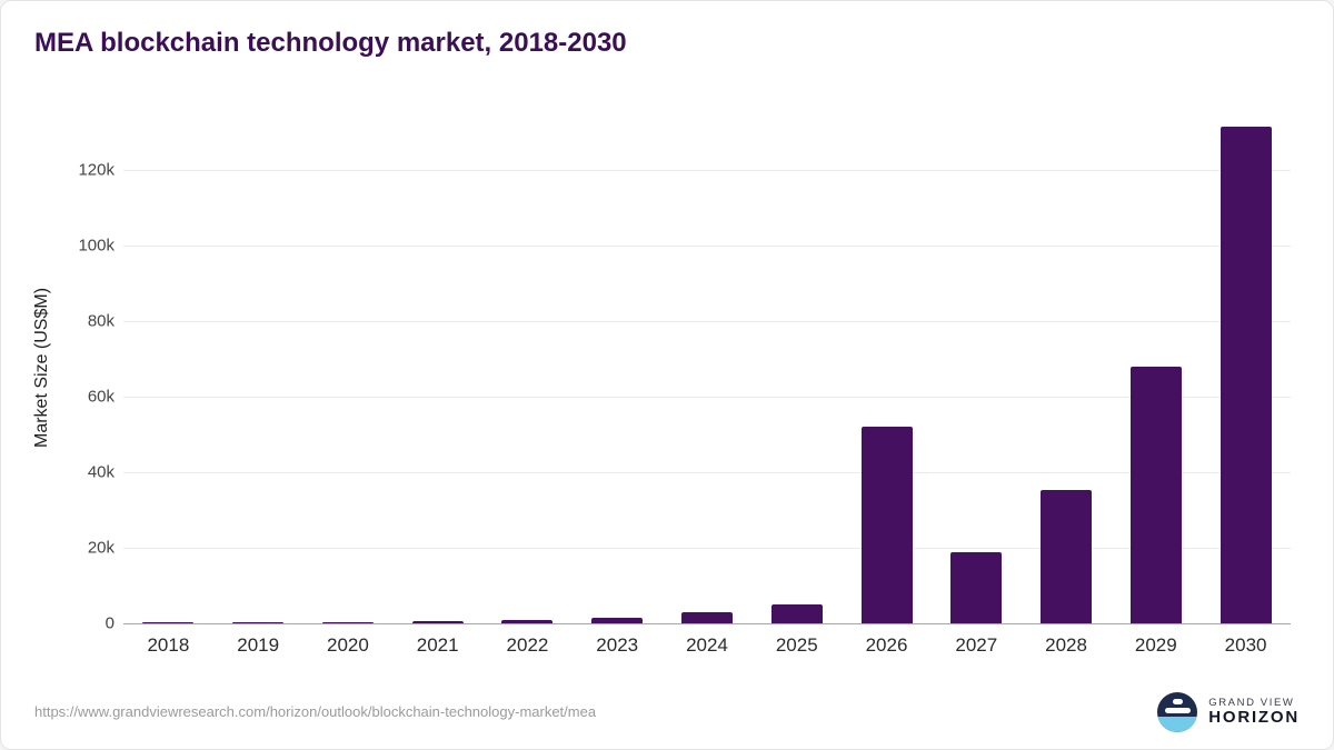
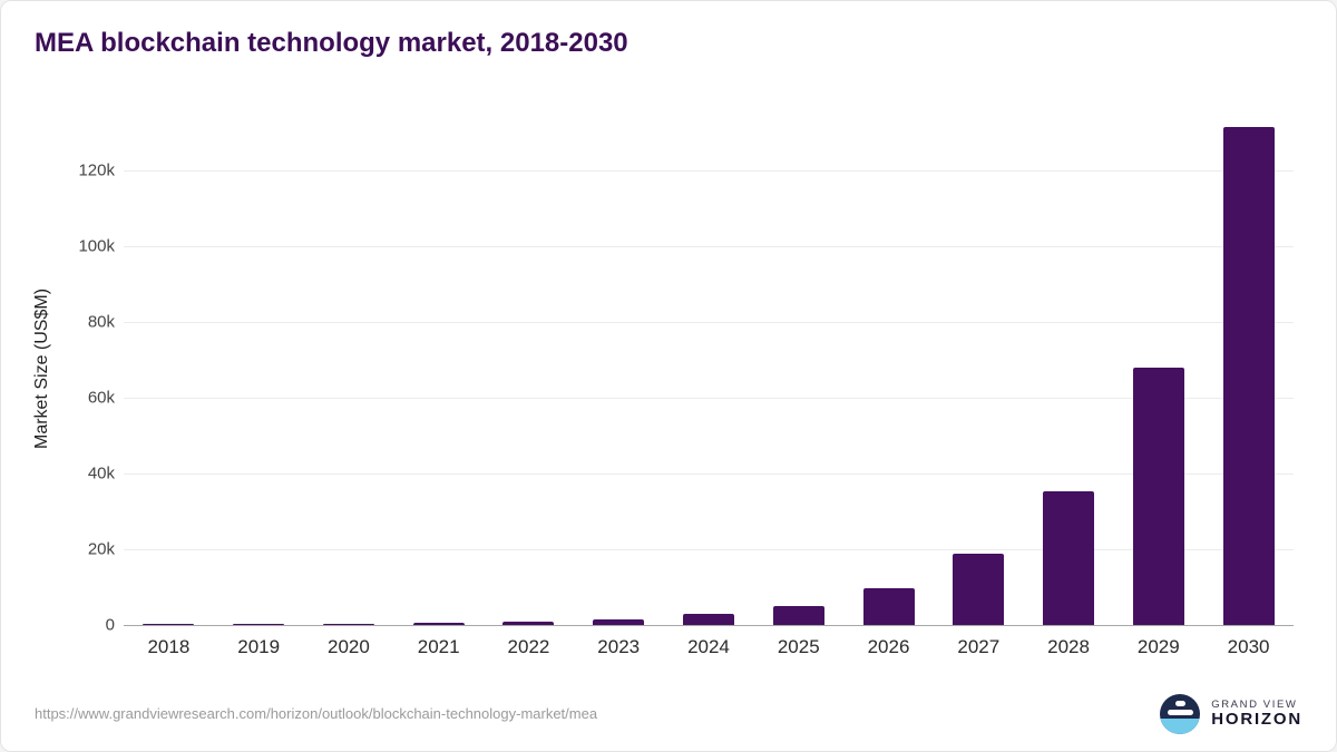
2026: 52k -> 10k
